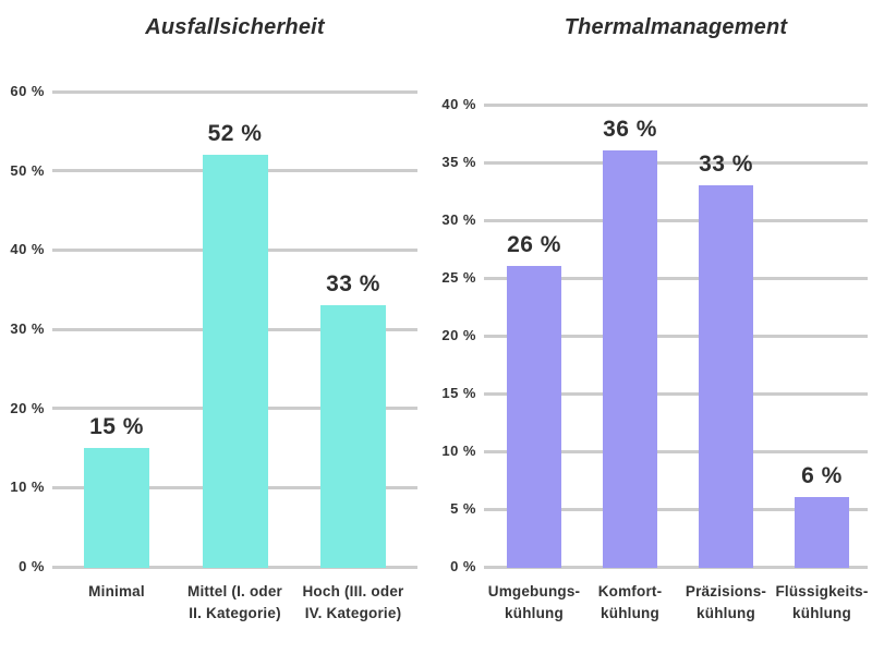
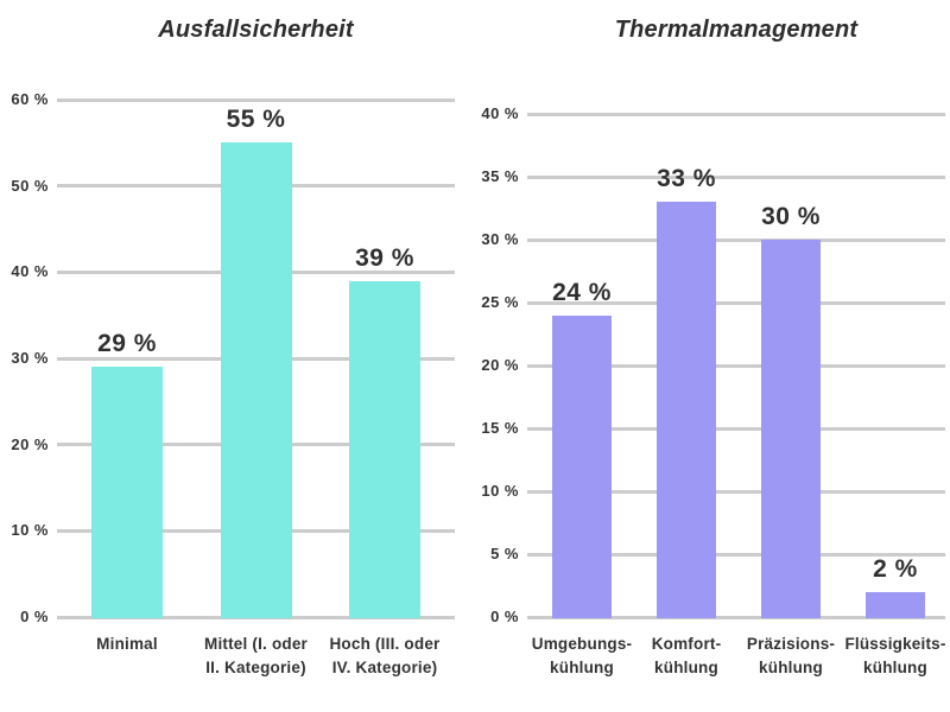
Ausfallsicherheit/Minimal: 15 -> 29
Ausfallsicherheit/Mittel (I. oder II. Kategorie): 52 -> 55
Ausfallsicherheit/Hoch (III. oder IV. Kategorie): 33 -> 39
Thermalmanagement/Umgebungs-kühlung: 26 -> 24
Thermalmanagement/Komfort-kühlung: 36 -> 33
Thermalmanagement/Präzisions-kühlung: 33 -> 30
Thermalmanagement/Flüssigkeits-kühlung: 6 -> 2
